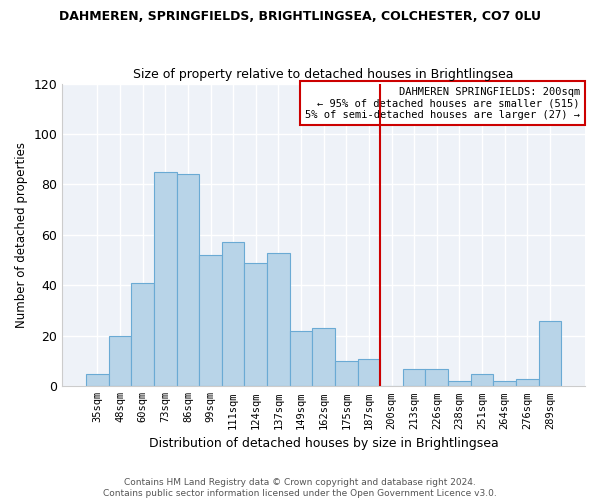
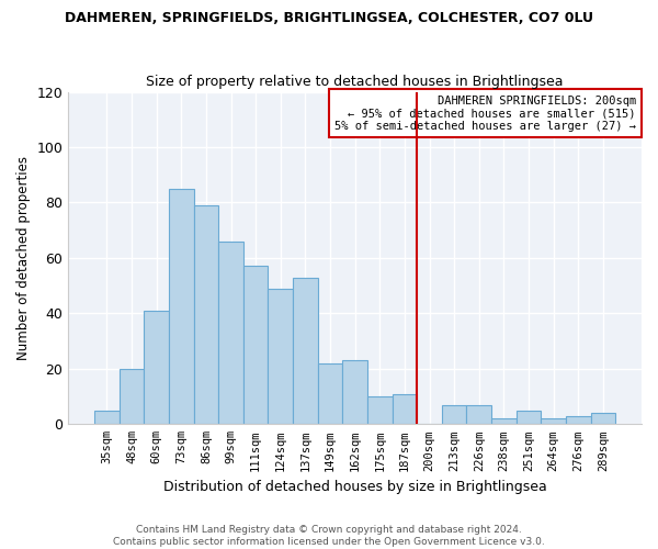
86sqm: 84 -> 79
99sqm: 52 -> 66
289sqm: 26 -> 4
